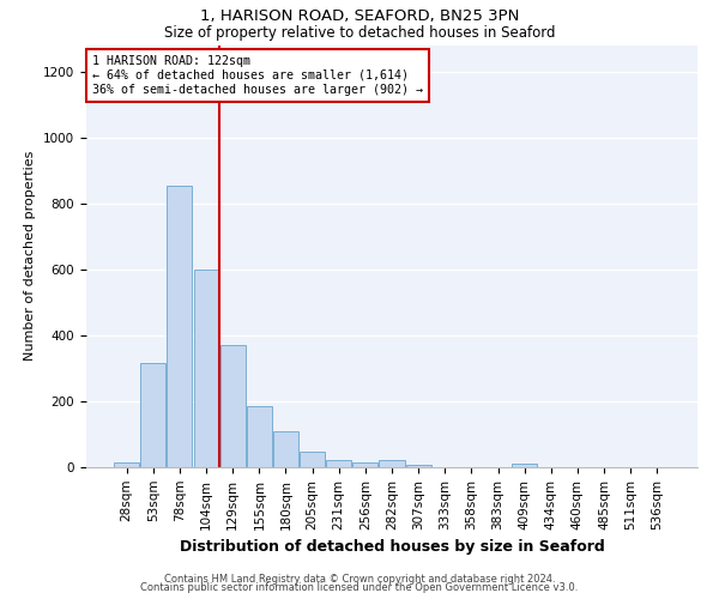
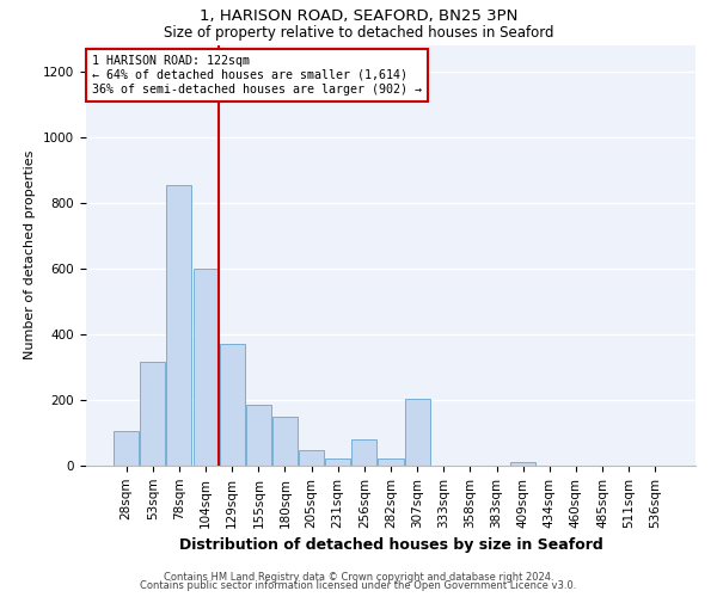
28sqm: 15 -> 105
180sqm: 108 -> 150
256sqm: 15 -> 80
307sqm: 8 -> 205
